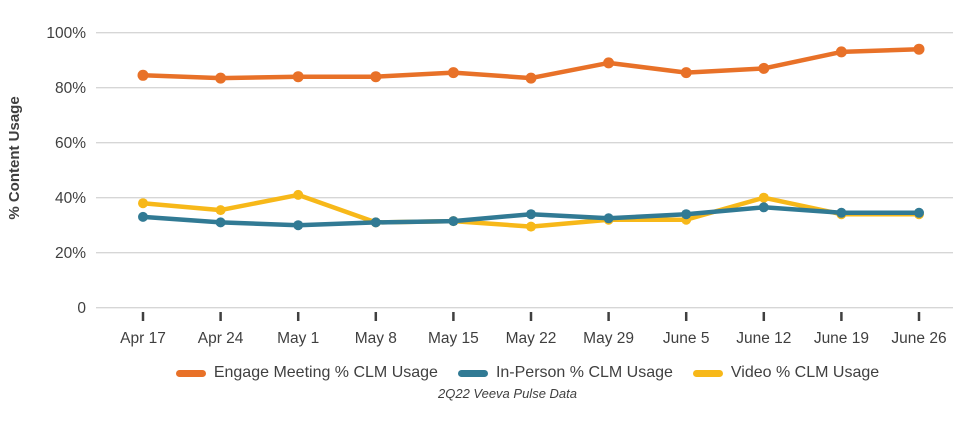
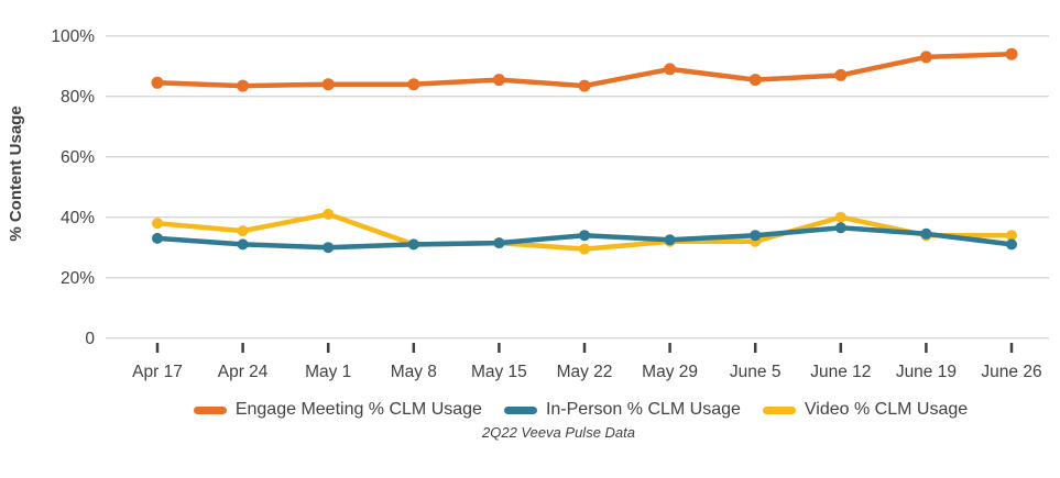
In-Person % CLM Usage/June 26: 34% -> 31%
